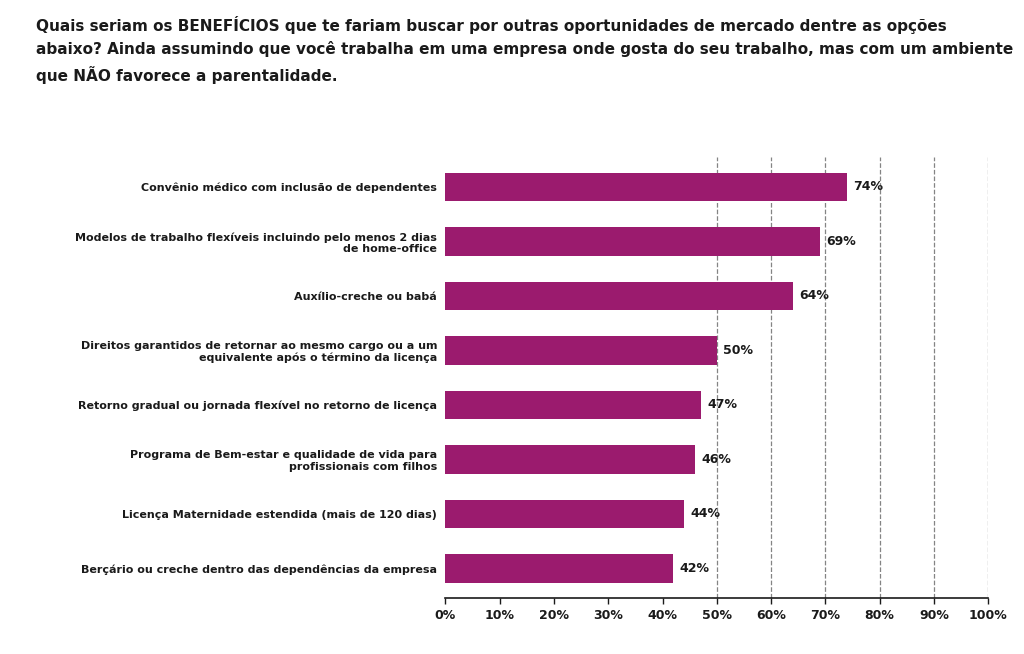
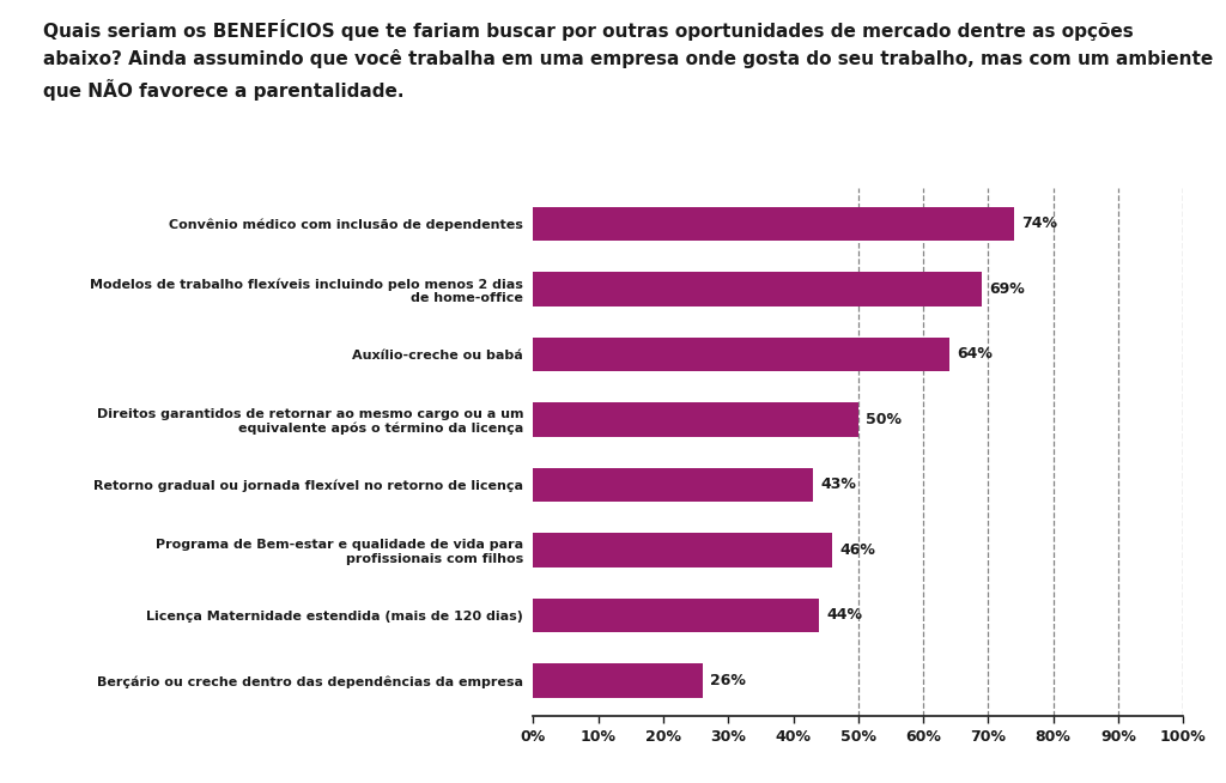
Retorno gradual ou jornada flexível no retorno de licença: 47% -> 43%
Berçário ou creche dentro das dependências da empresa: 42% -> 26%
